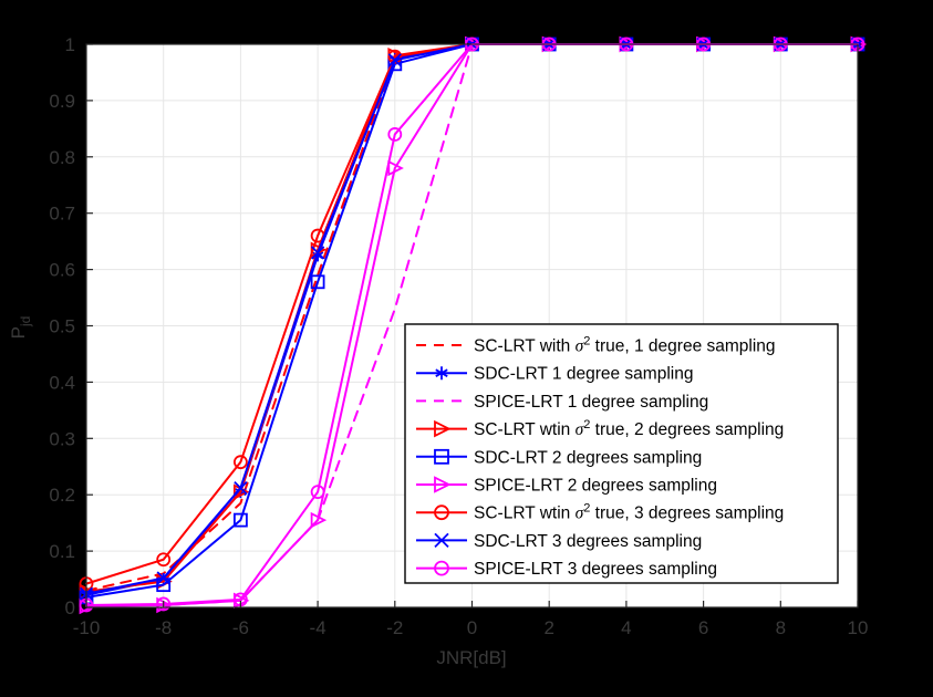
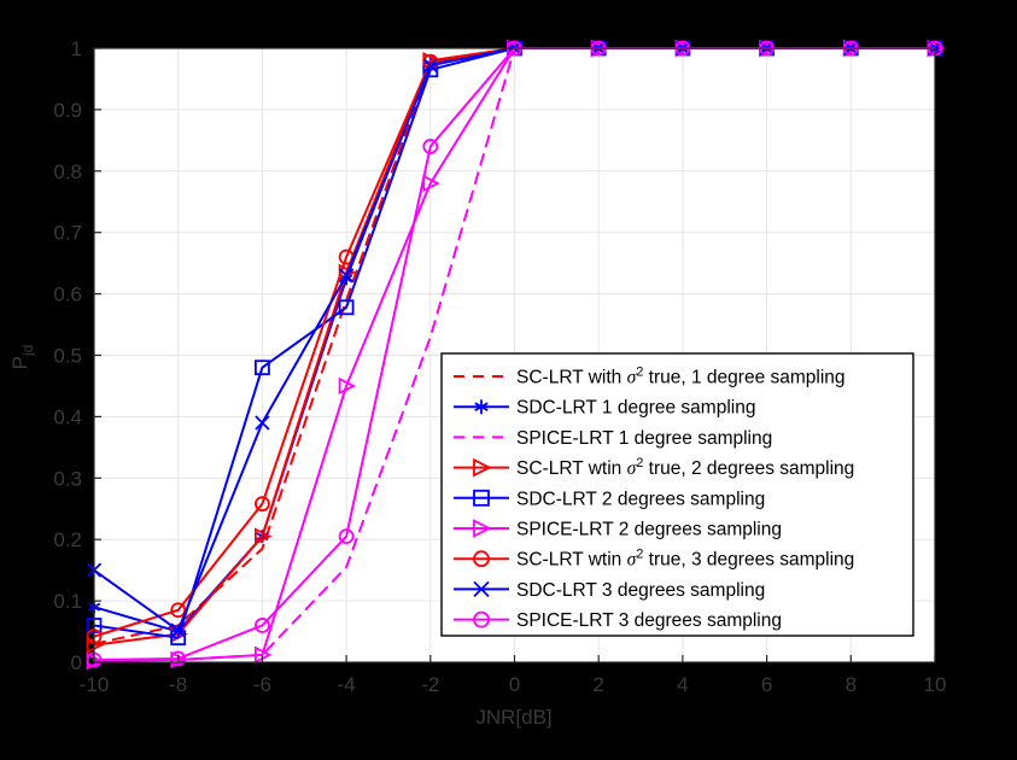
SDC-LRT 1 degree sampling/-10: 0.02 -> 0.09
SDC-LRT 2 degrees sampling/-10: 0.02 -> 0.06
SDC-LRT 3 degrees sampling/-10: 0.02 -> 0.15
SDC-LRT 2 degrees sampling/-6: 0.15 -> 0.48
SDC-LRT 3 degrees sampling/-6: 0.21 -> 0.39
SPICE-LRT 3 degrees sampling/-6: 0.01 -> 0.06
SPICE-LRT 2 degrees sampling/-4: 0.15 -> 0.45
